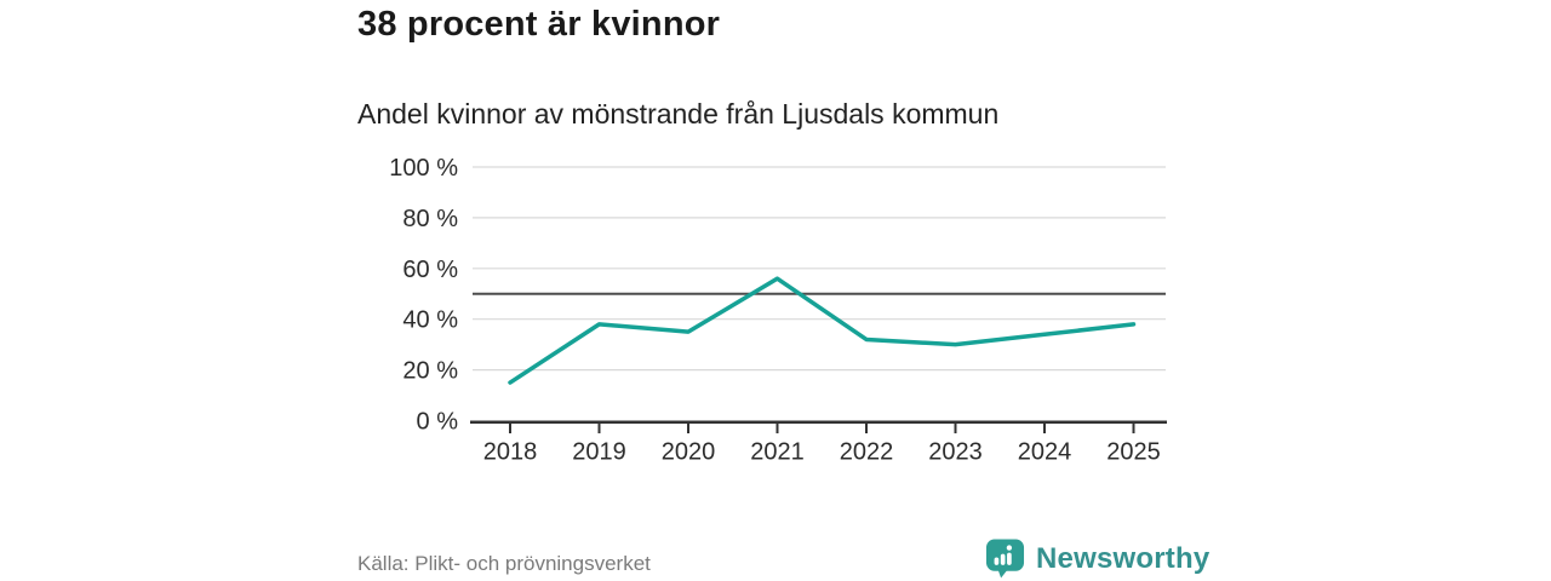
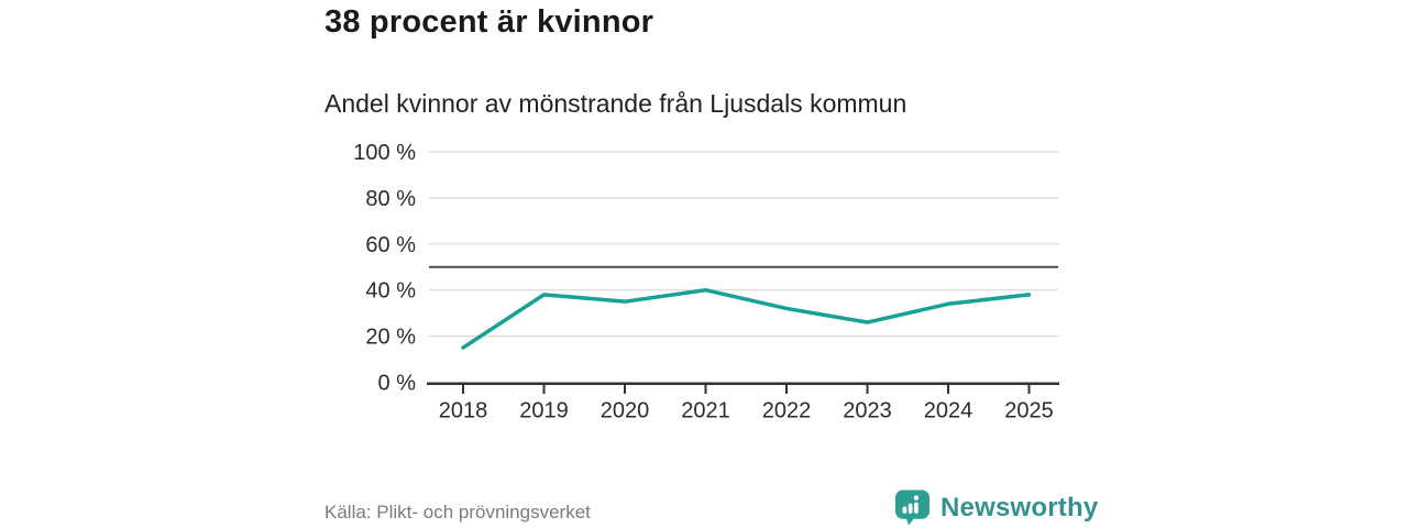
2021: 56% -> 40%
2023: 30% -> 26%
